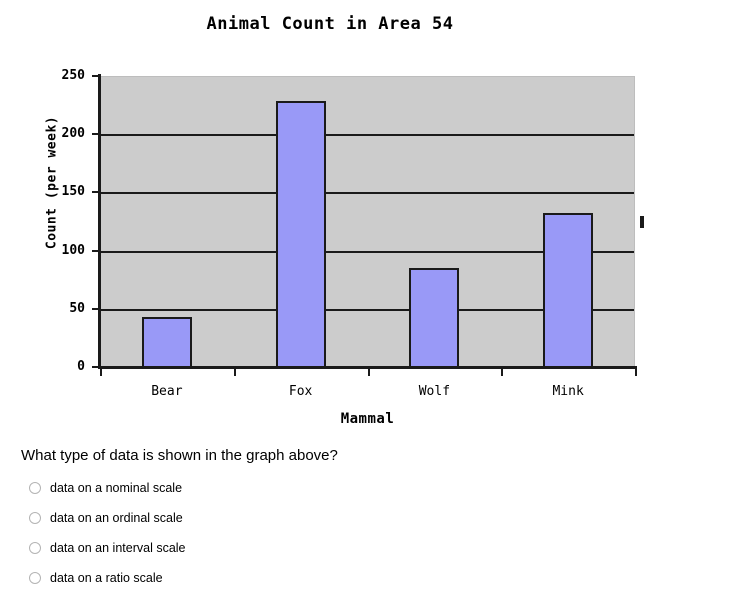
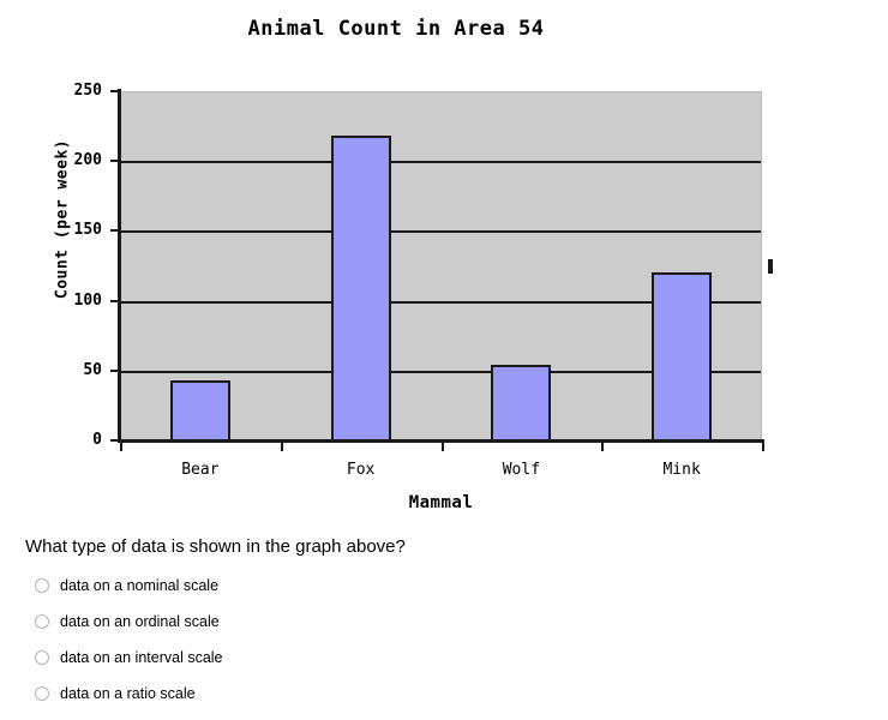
Fox: 229 -> 219
Wolf: 86 -> 55
Mink: 133 -> 121
